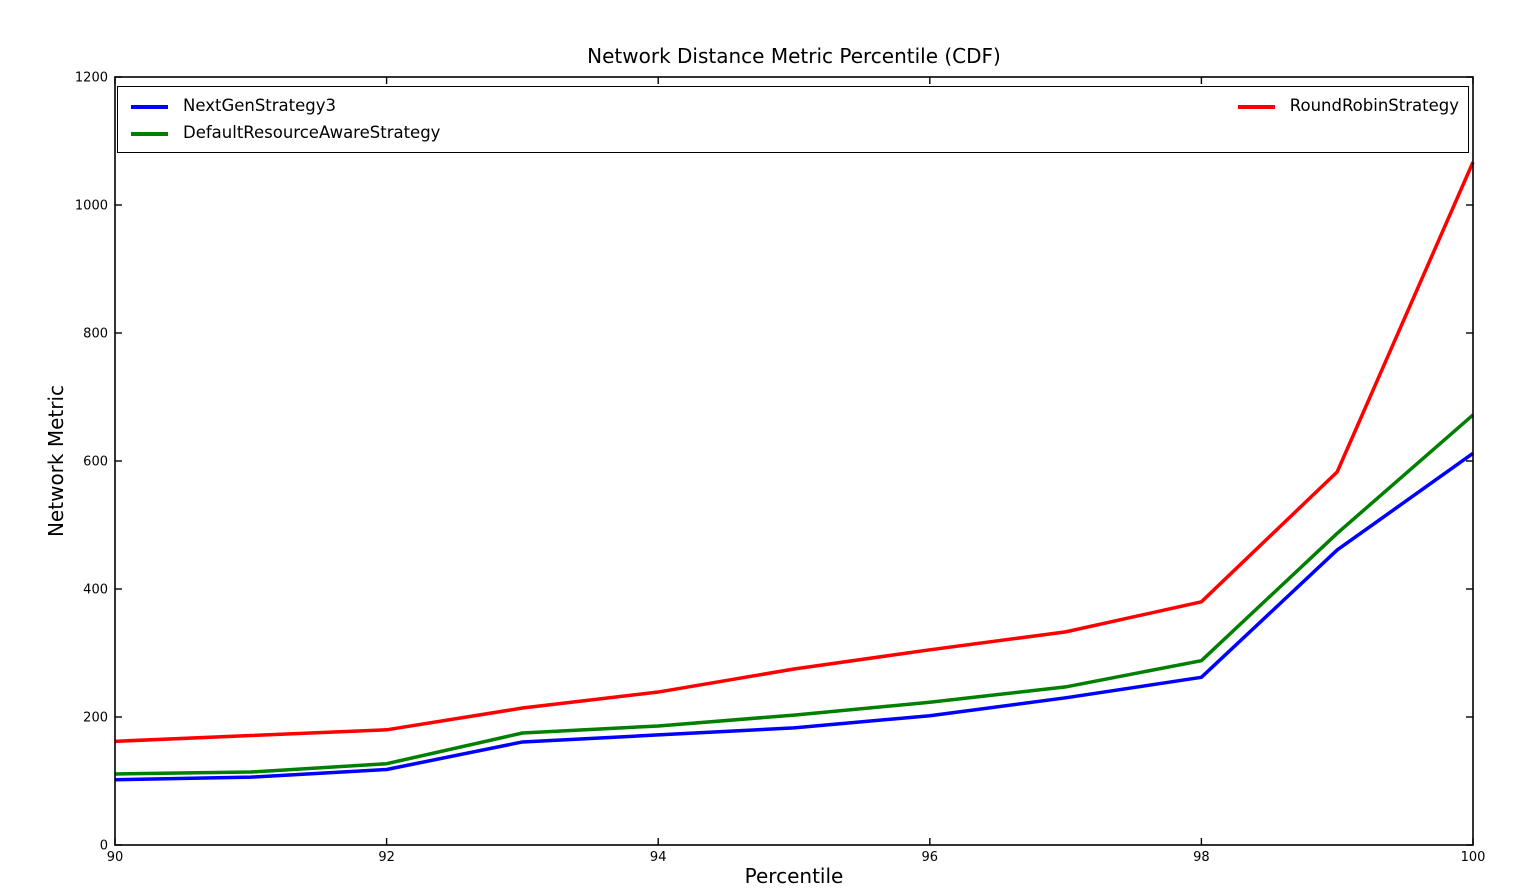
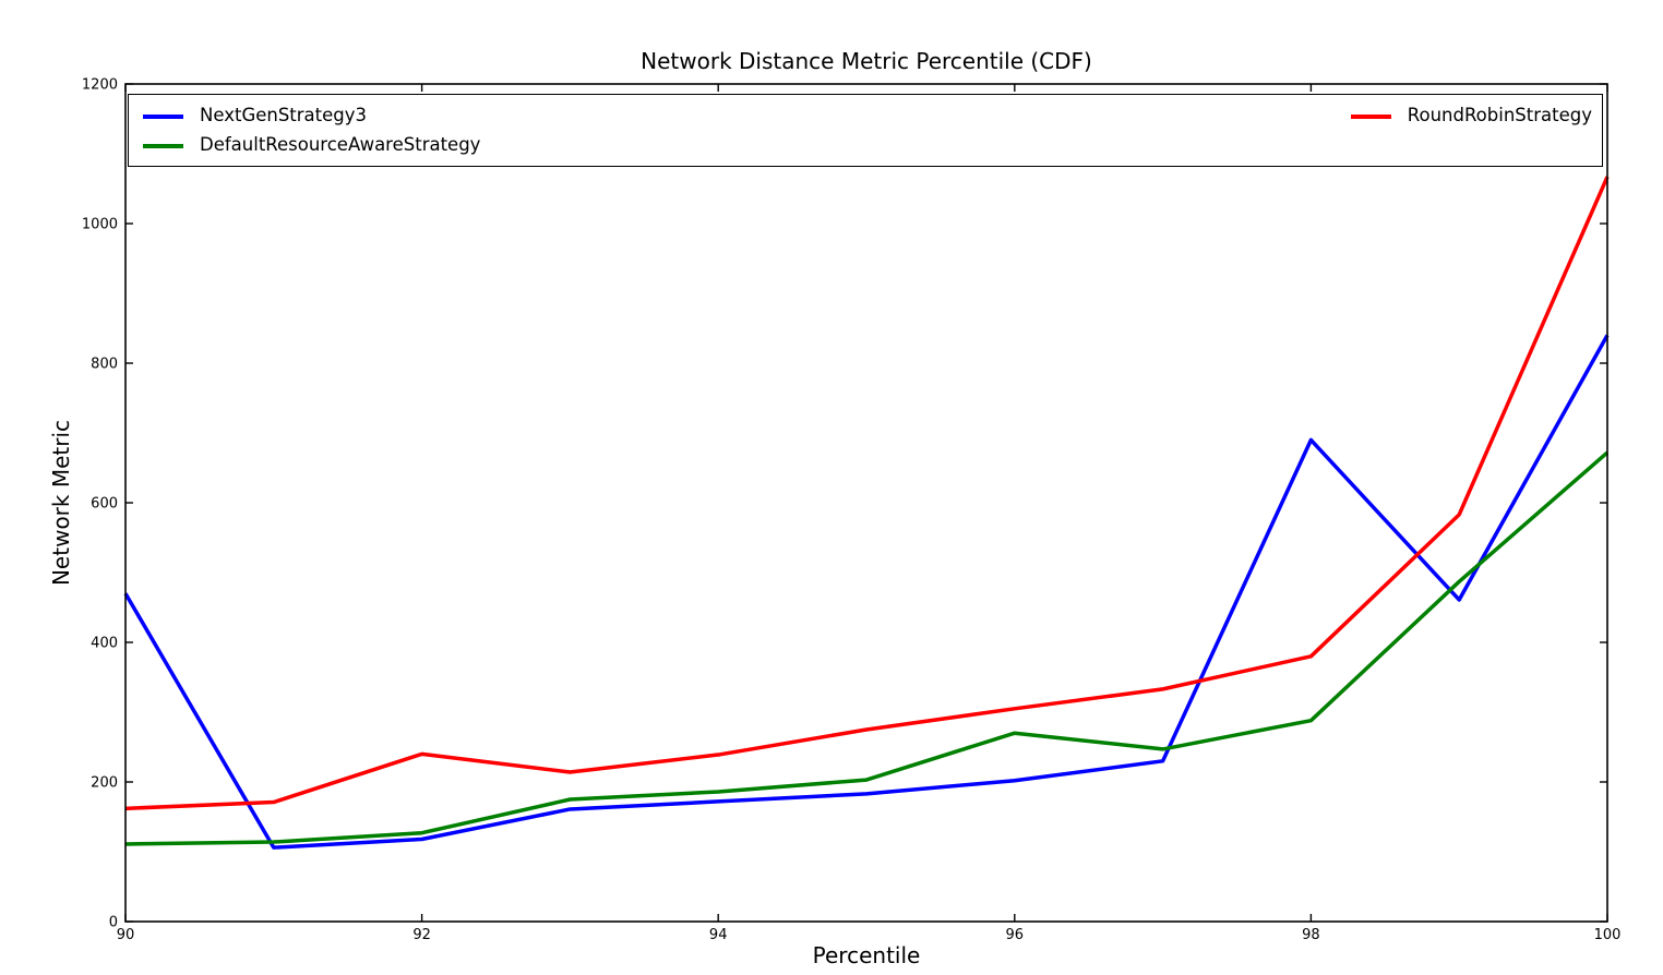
NextGenStrategy3/90: 100 -> 470
RoundRobinStrategy/92: 180 -> 240
DefaultResourceAwareStrategy/96: 220 -> 270
NextGenStrategy3/98: 260 -> 690
NextGenStrategy3/100: 610 -> 840
